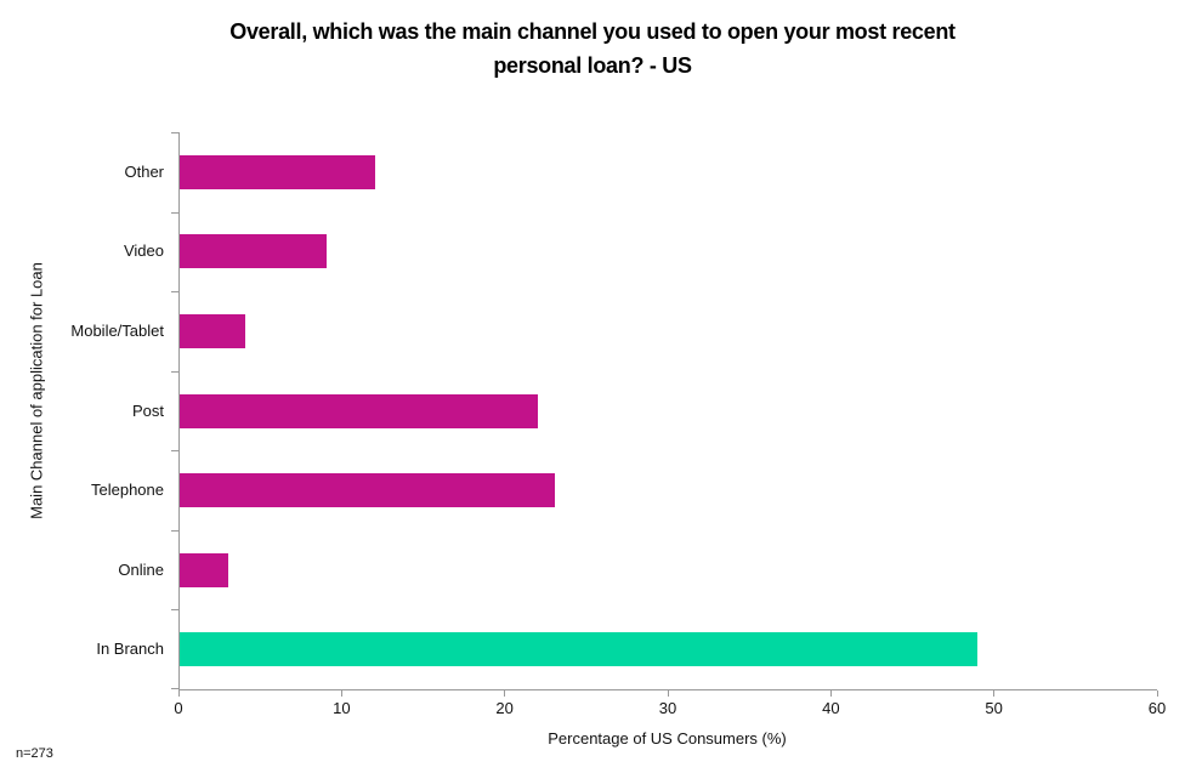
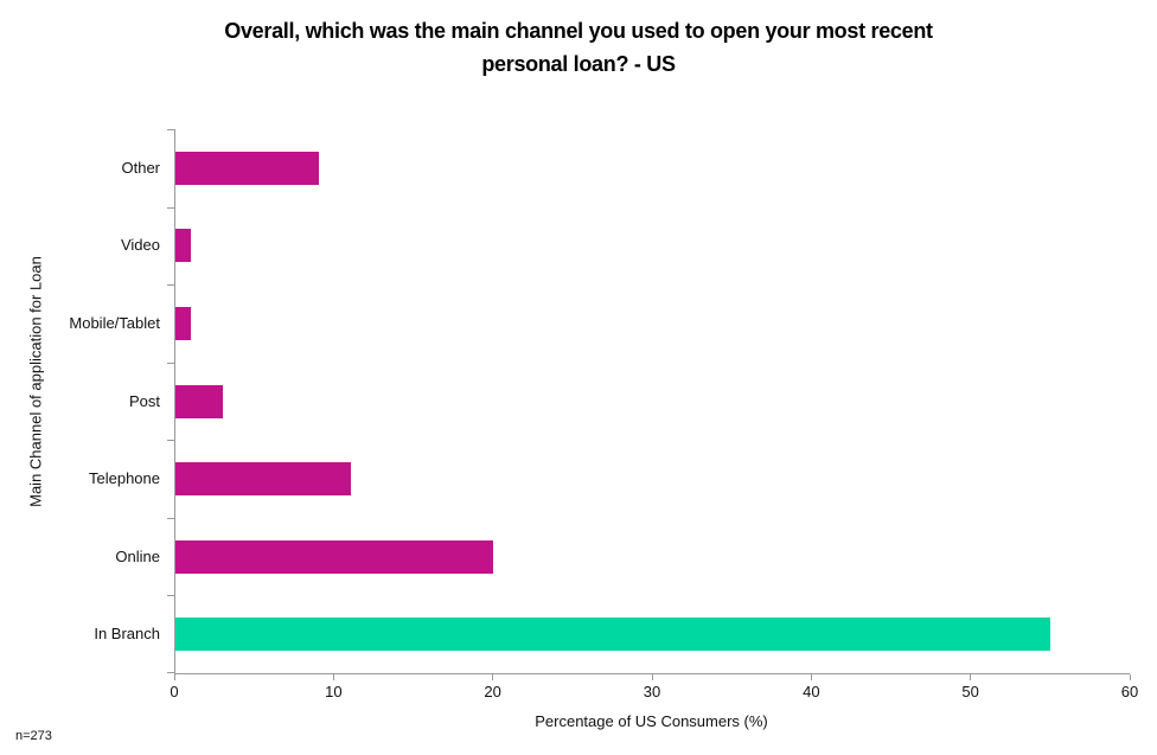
Other: 12 -> 9
Video: 9 -> 1
Mobile/Tablet: 4 -> 1
Post: 22 -> 3
Telephone: 23 -> 11
Online: 3 -> 20
In Branch: 49 -> 55
